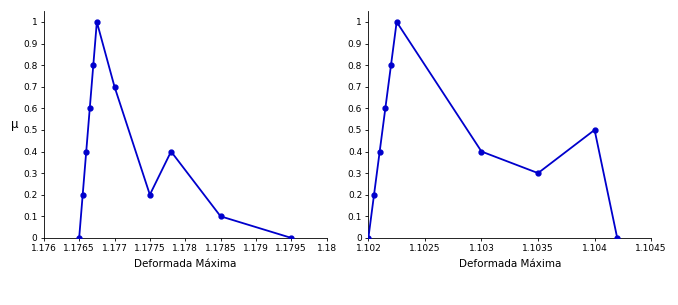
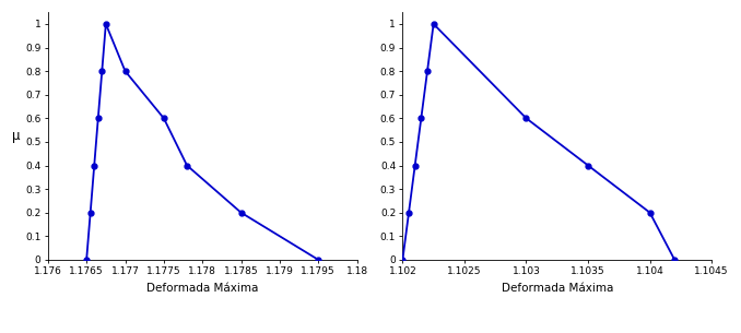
1.177: 0.7 -> 0.8
1.1775: 0.2 -> 0.6
1.1785: 0.1 -> 0.2
1.103: 0.4 -> 0.6
1.1035: 0.3 -> 0.4
1.104: 0.5 -> 0.2
